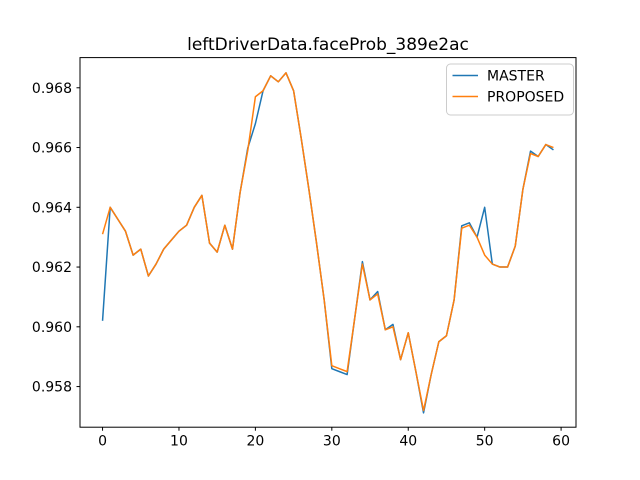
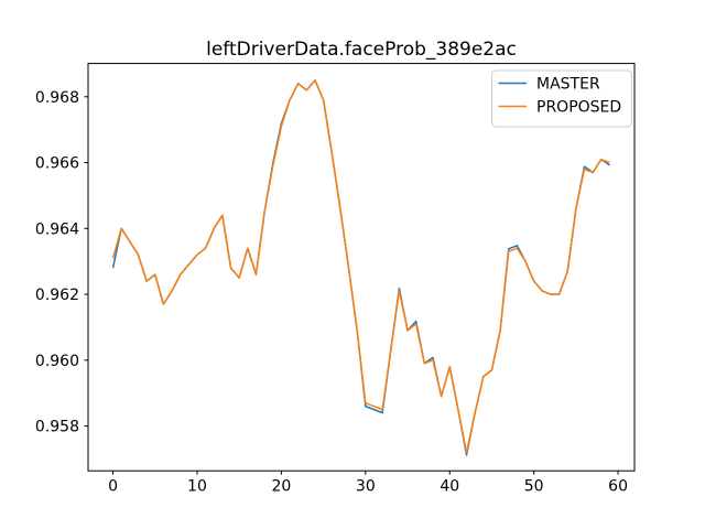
MASTER/0: 0.9602 -> 0.9628
MASTER/20: 0.9668 -> 0.9672
PROPOSED/20: 0.9677 -> 0.9671
MASTER/50: 0.9640 -> 0.9624
